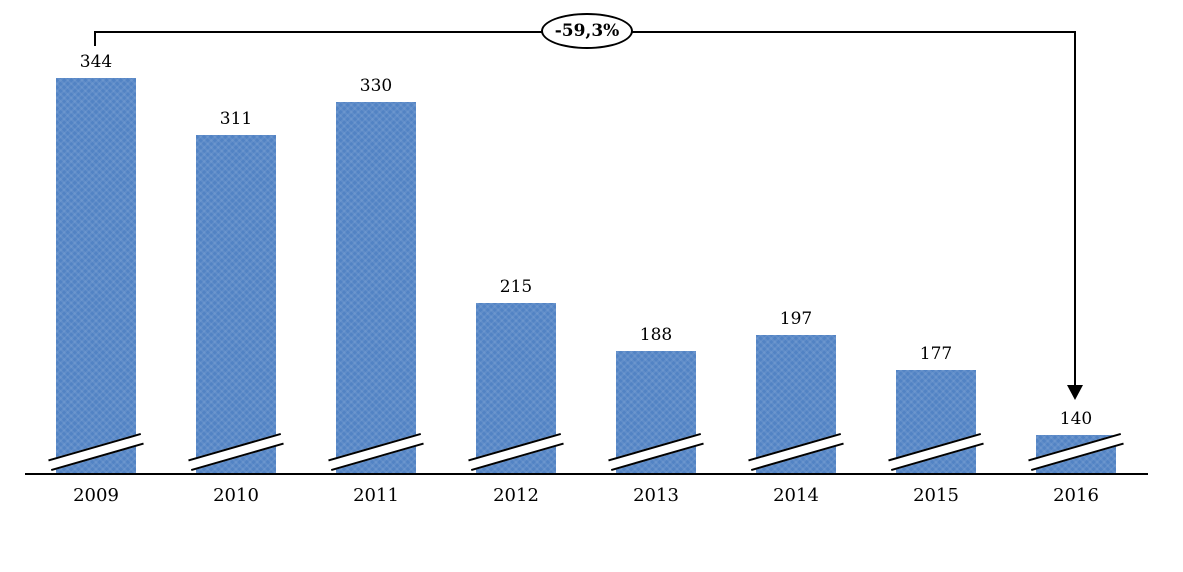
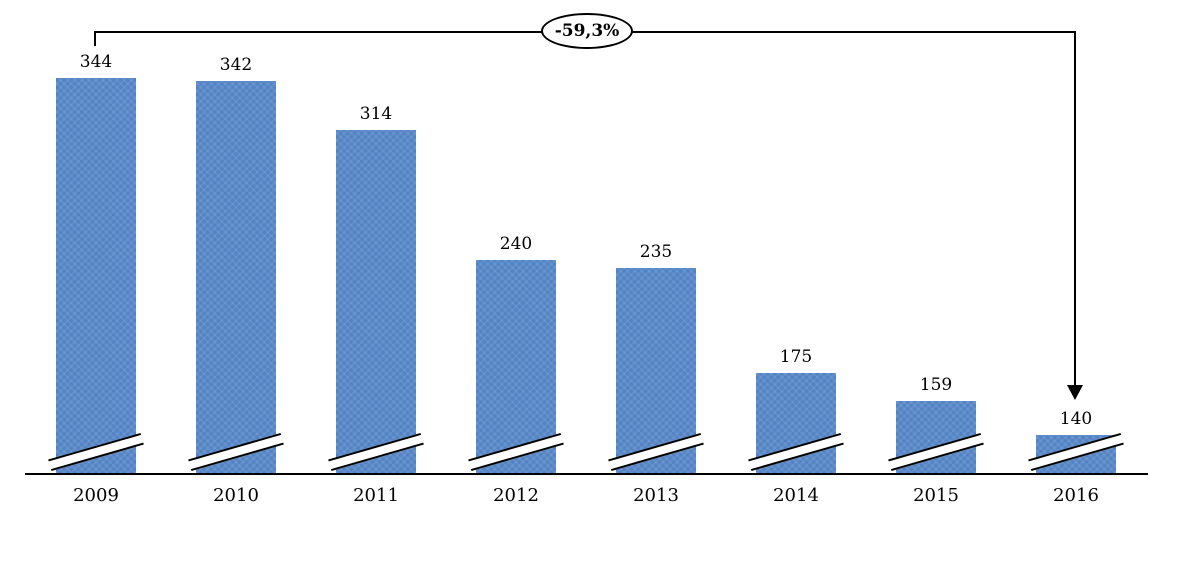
2010: 311 -> 342
2011: 330 -> 314
2012: 215 -> 240
2013: 188 -> 235
2014: 197 -> 175
2015: 177 -> 159
